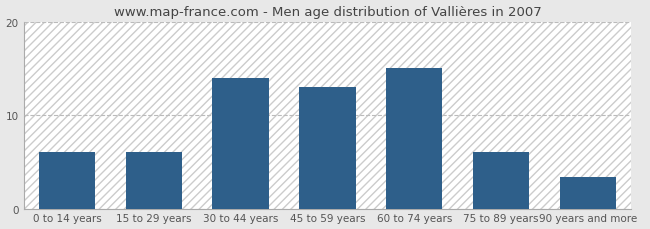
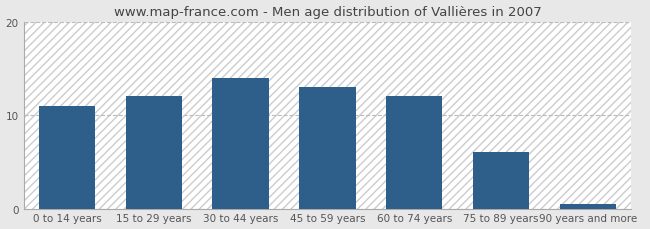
0 to 14 years: 6.0 -> 11.0
15 to 29 years: 6.0 -> 12.0
60 to 74 years: 15.0 -> 12.0
90 years and more: 3.4 -> 0.5
